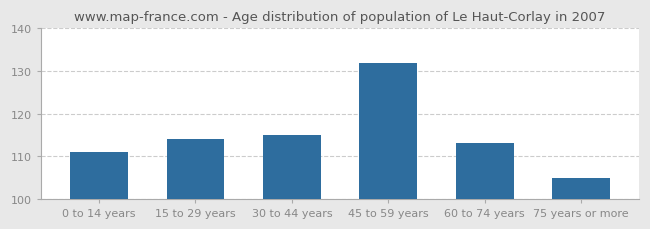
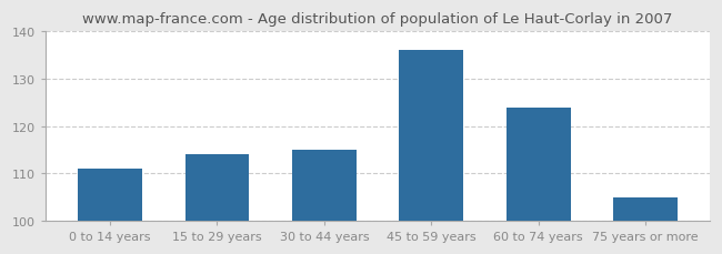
45 to 59 years: 132 -> 136
60 to 74 years: 113 -> 124
